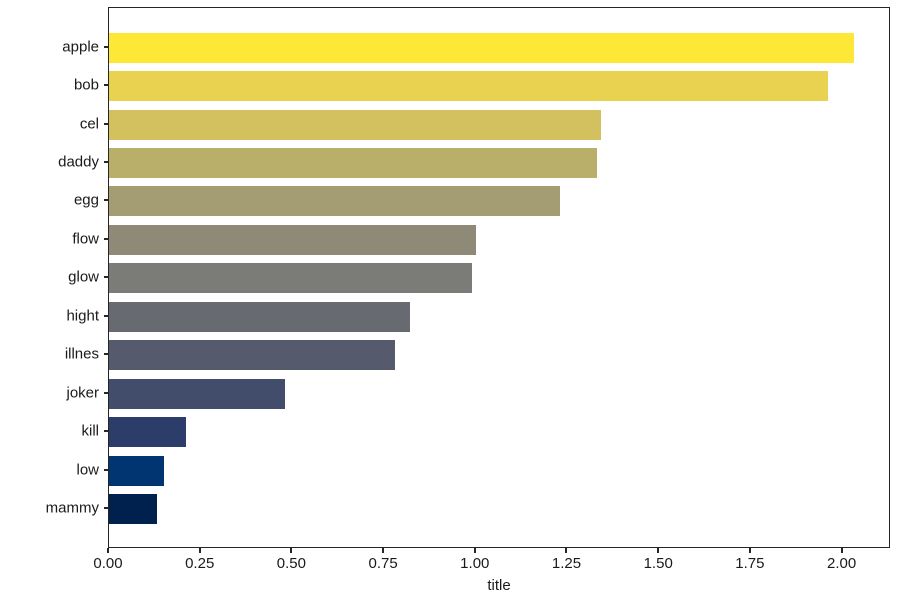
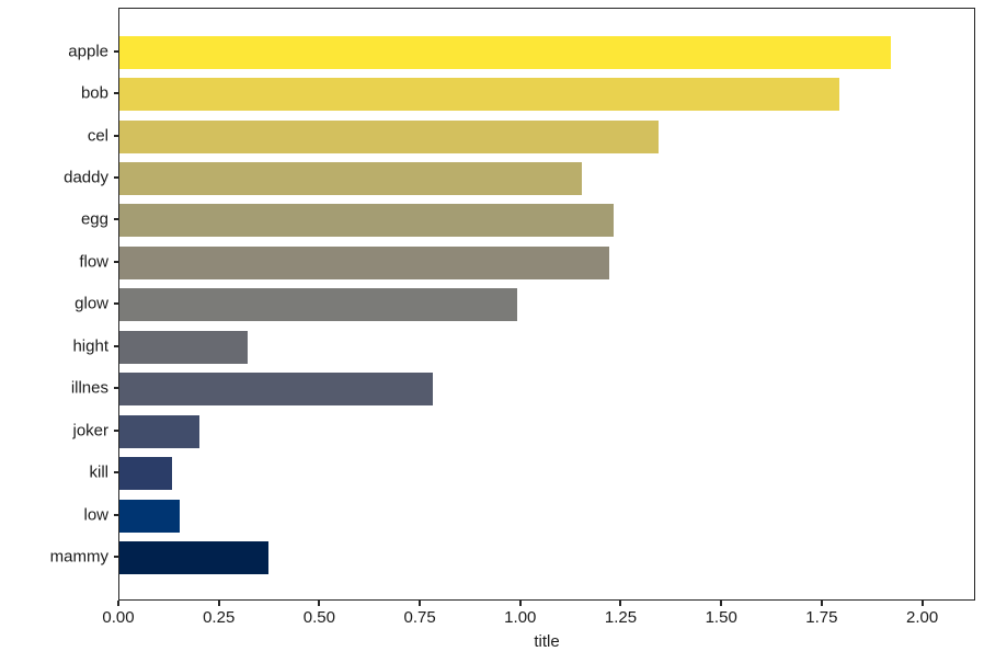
apple: 2.03 -> 1.92
bob: 1.96 -> 1.79
daddy: 1.33 -> 1.15
flow: 1.00 -> 1.22
hight: 0.82 -> 0.32
joker: 0.48 -> 0.20
kill: 0.21 -> 0.13
mammy: 0.13 -> 0.37
